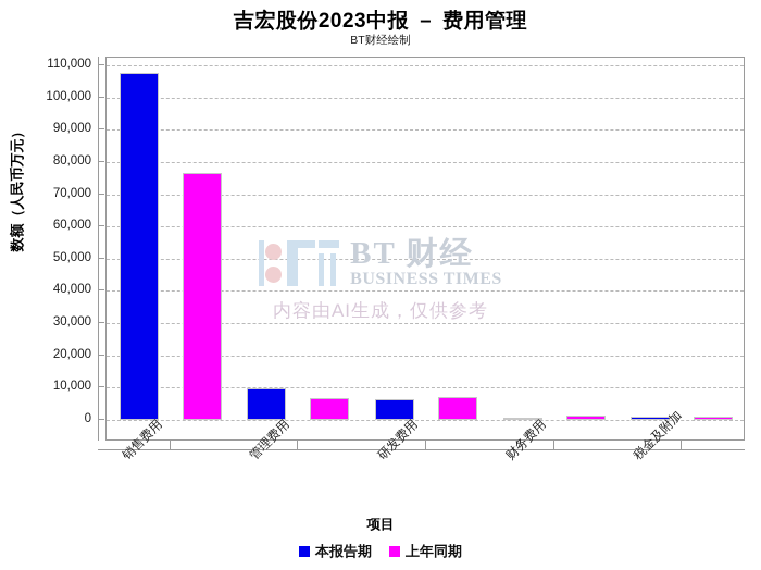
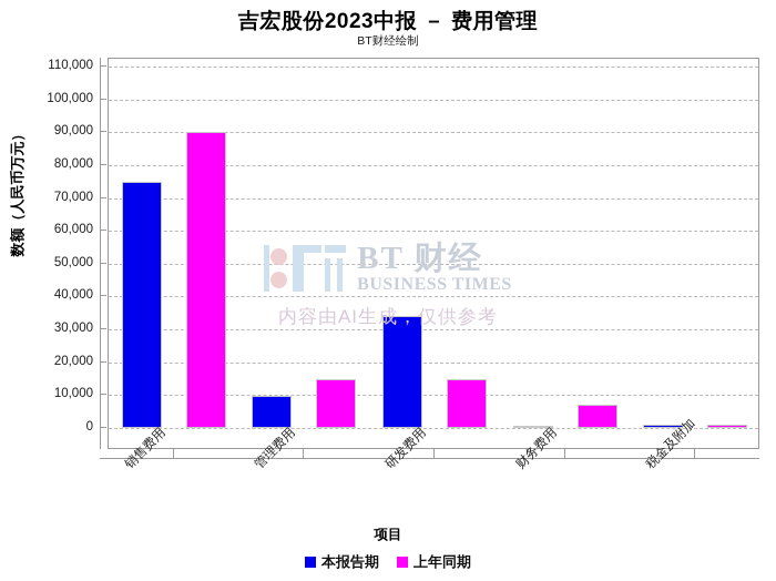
本报告期/销售费用: 108000 -> 75000
上年同期/销售费用: 76000 -> 90000
上年同期/管理费用: 7000 -> 15000
本报告期/研发费用: 6000 -> 34000
上年同期/研发费用: 7000 -> 15000
上年同期/财务费用: 1000 -> 7000
